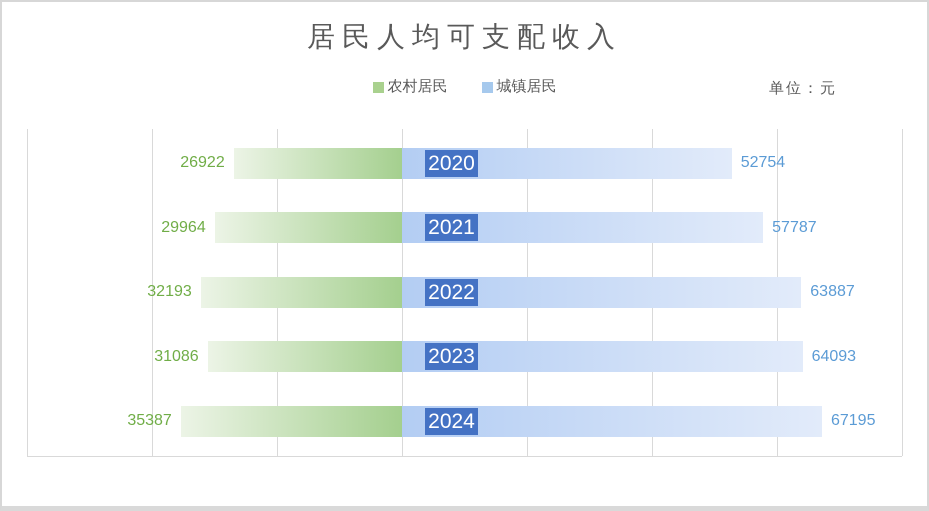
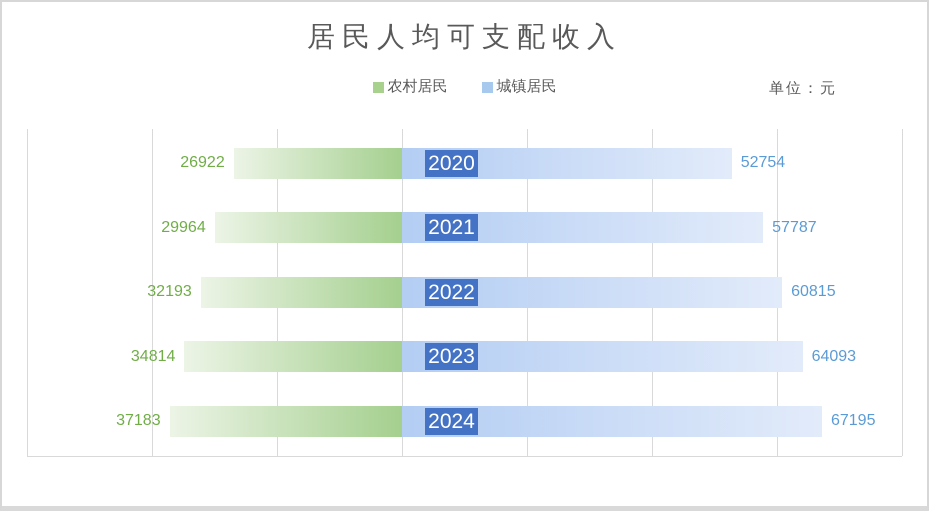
城镇居民/2022: 63887 -> 60815
农村居民/2023: 31086 -> 34814
农村居民/2024: 35387 -> 37183
